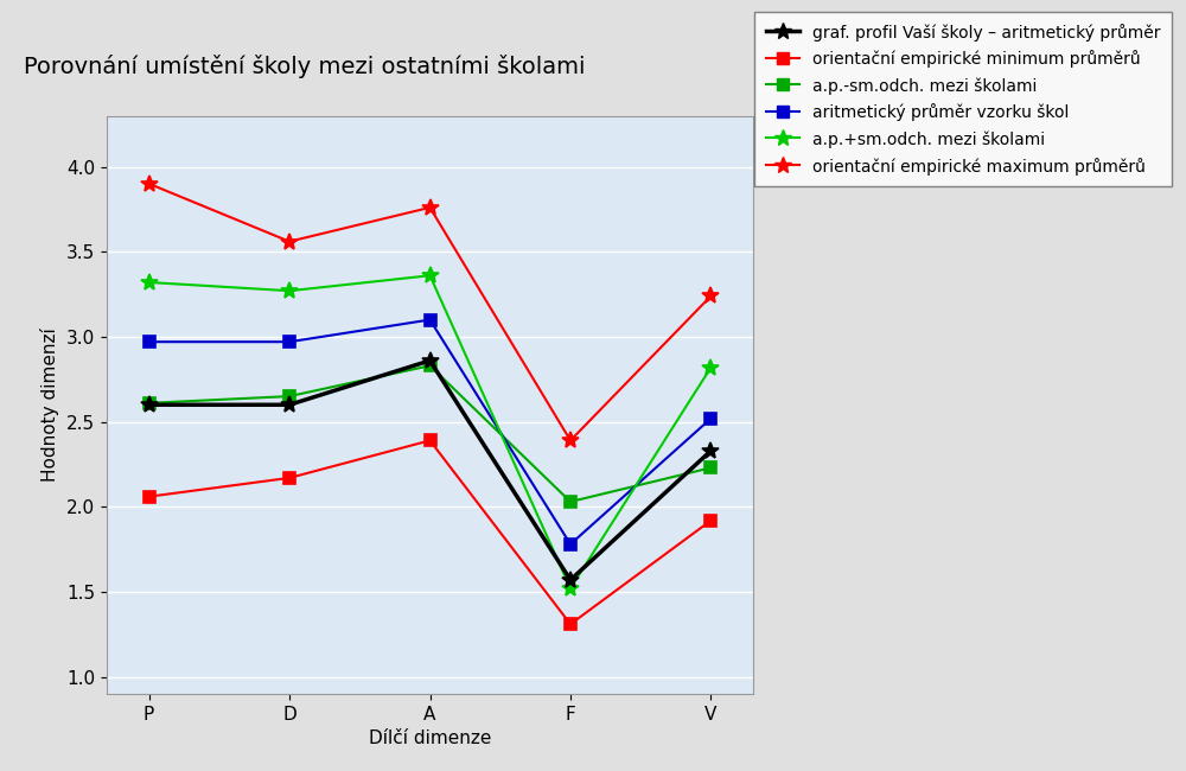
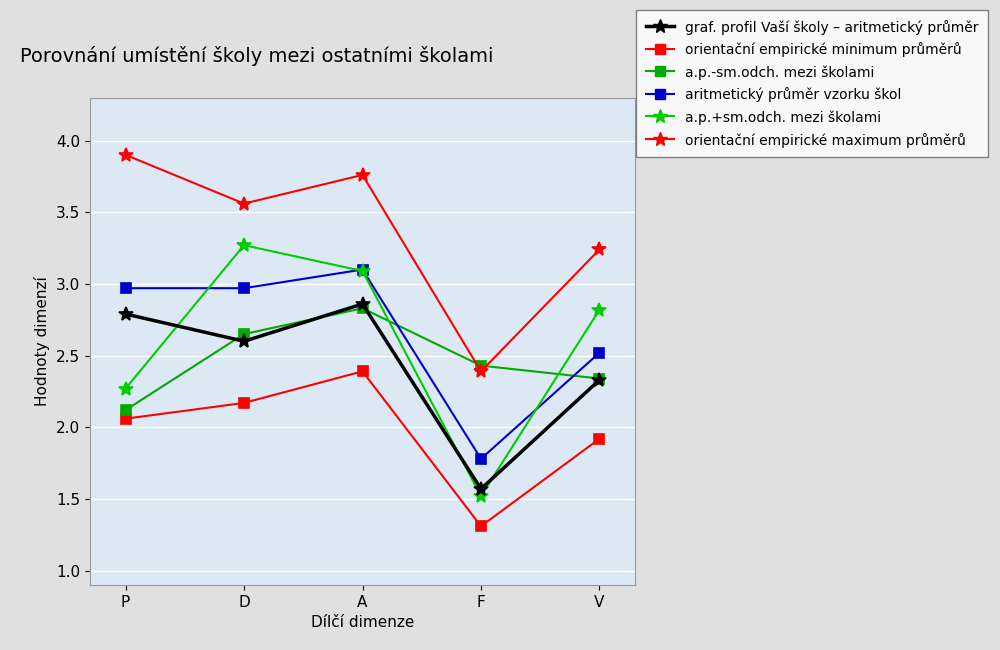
graf. profil Vaší školy – aritmetický průměr/P: 2.60 -> 2.79
a.p.-sm.odch. mezi školami/P: 2.61 -> 2.12
a.p.+sm.odch. mezi školami/P: 3.32 -> 2.27
a.p.+sm.odch. mezi školami/A: 3.36 -> 3.09
a.p.-sm.odch. mezi školami/F: 2.03 -> 2.43
a.p.-sm.odch. mezi školami/V: 2.23 -> 2.34
